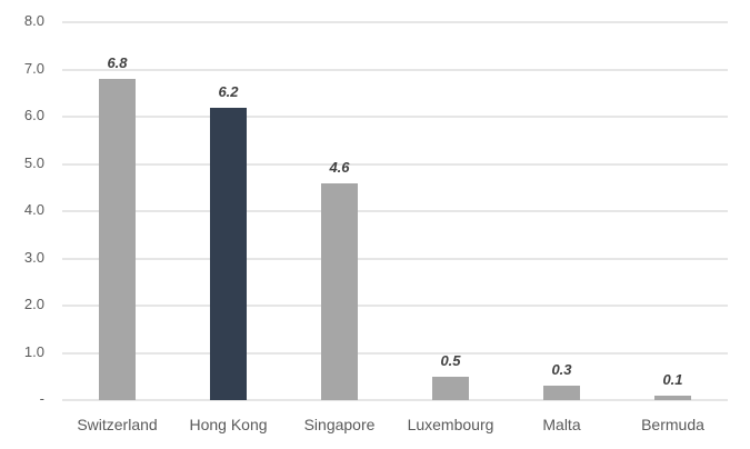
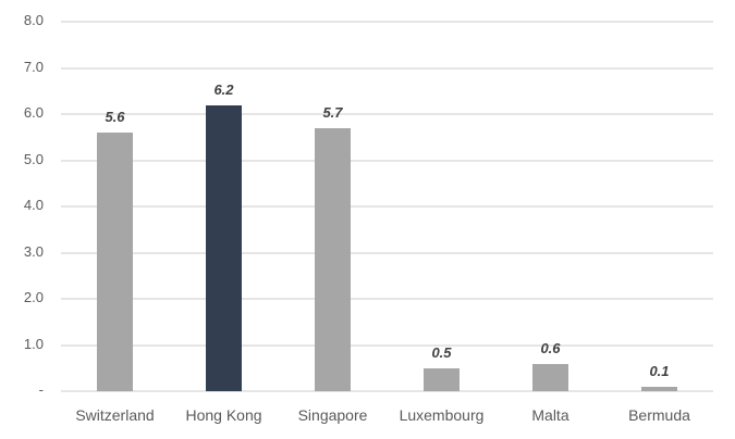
Switzerland: 6.8 -> 5.6
Singapore: 4.6 -> 5.7
Malta: 0.3 -> 0.6
